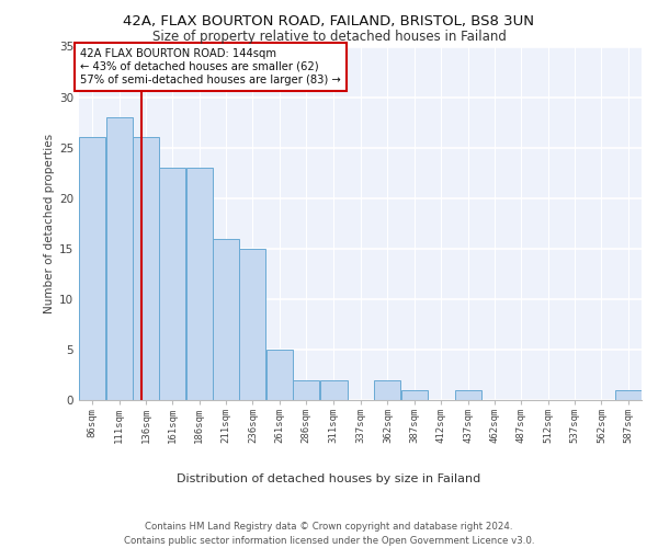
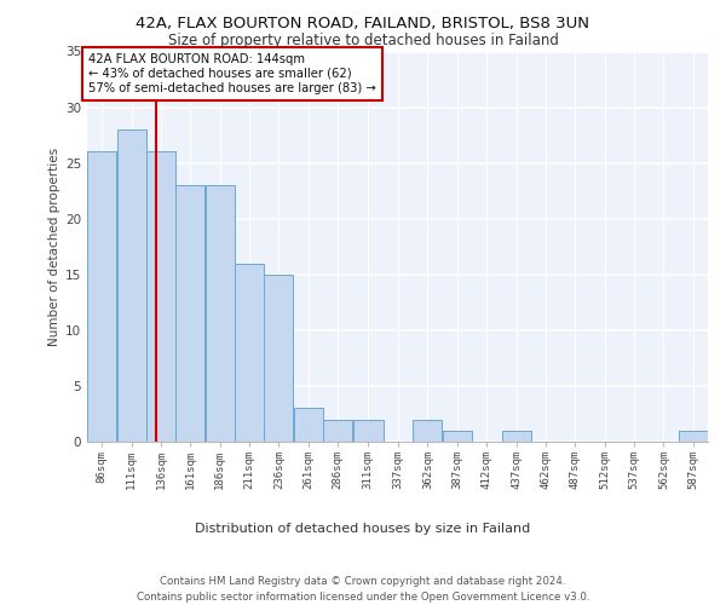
261sqm: 5 -> 3
